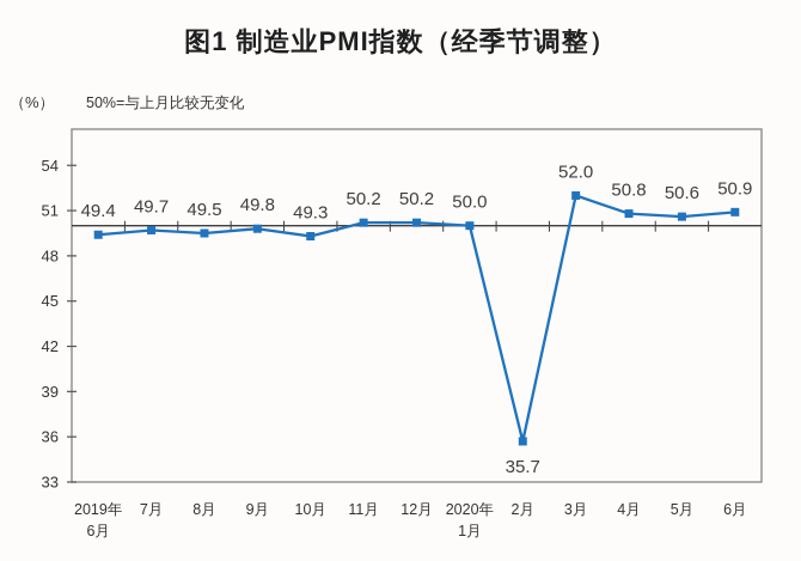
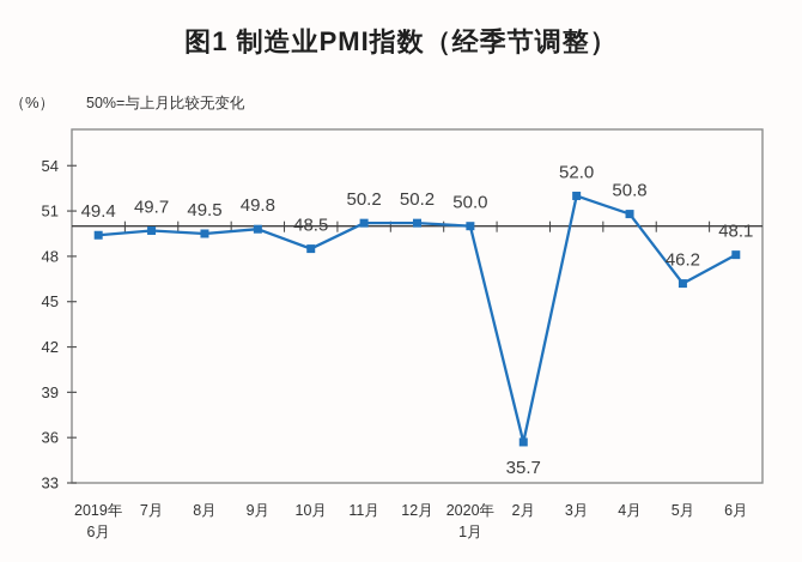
10月: 49.3 -> 48.5
5月: 50.6 -> 46.2
6月: 50.9 -> 48.1
